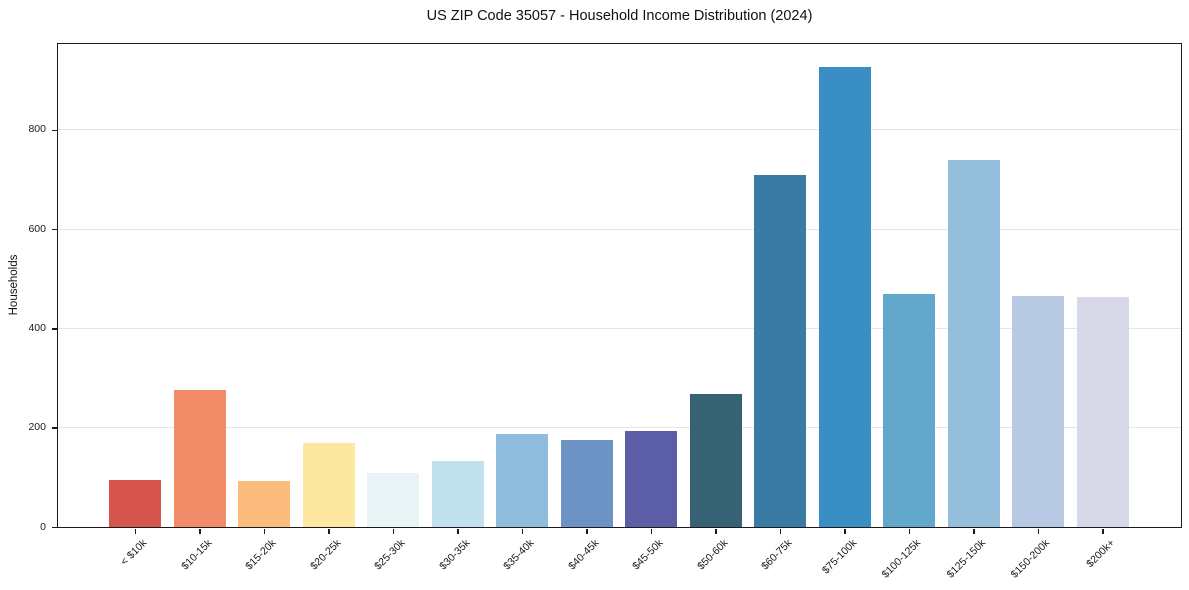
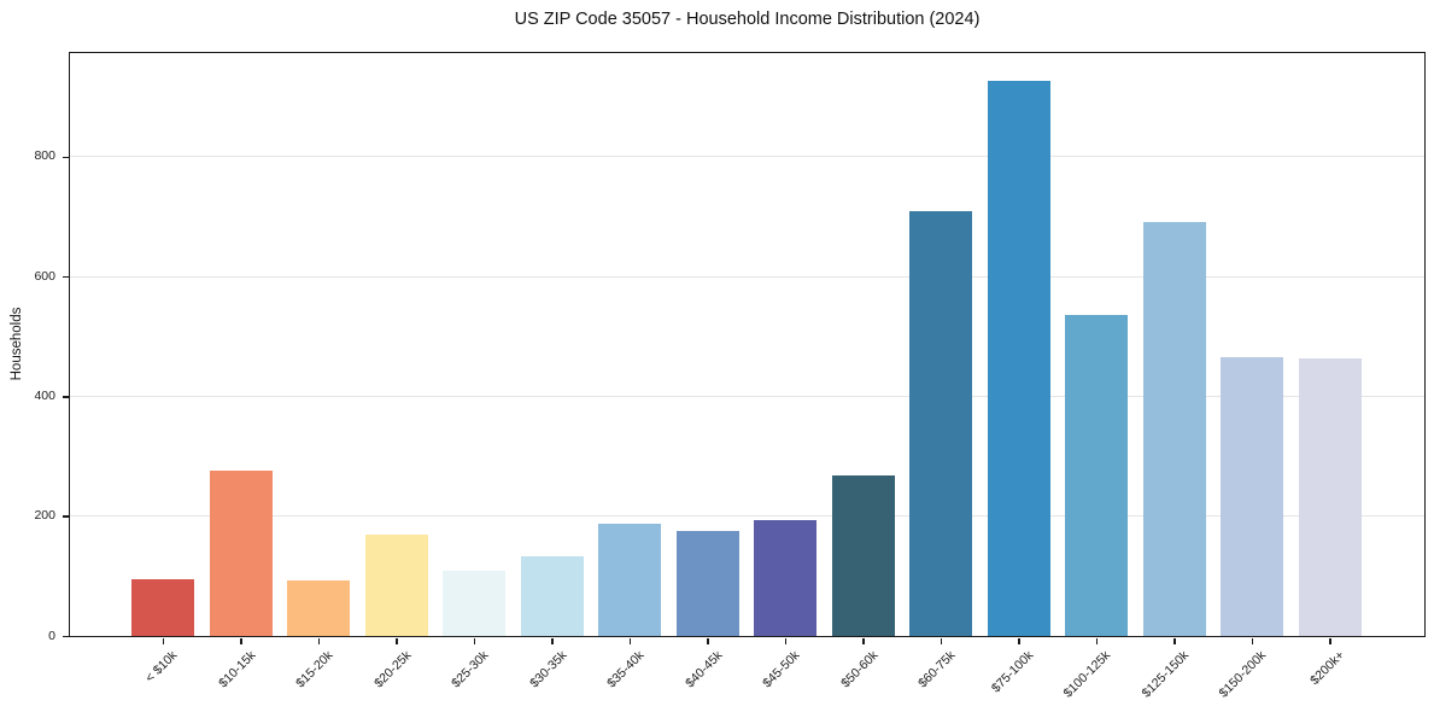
$100-125k: 470 -> 540
$125-150k: 740 -> 690
